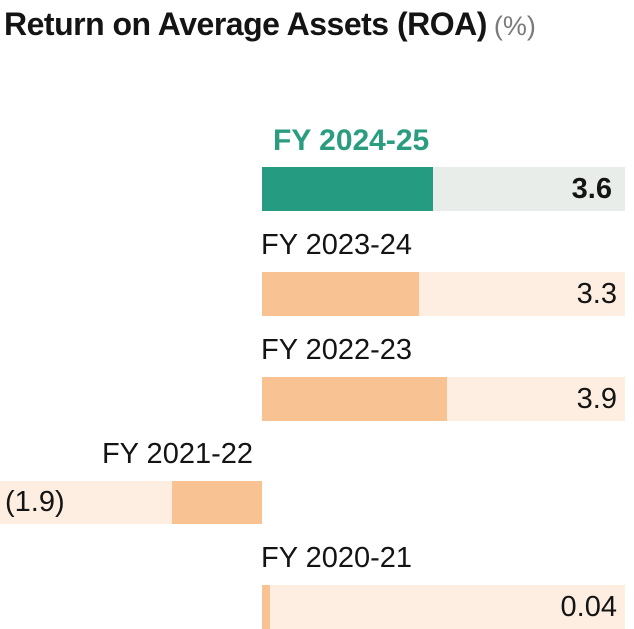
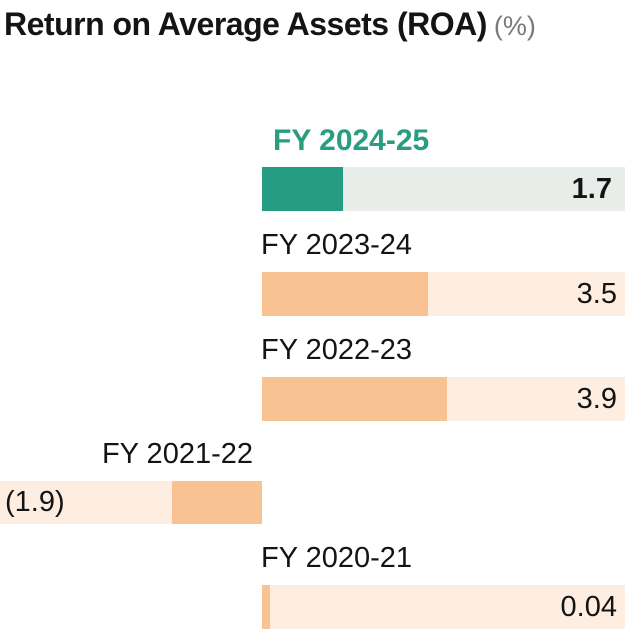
FY 2024-25: 3.6 -> 1.7
FY 2023-24: 3.3 -> 3.5
